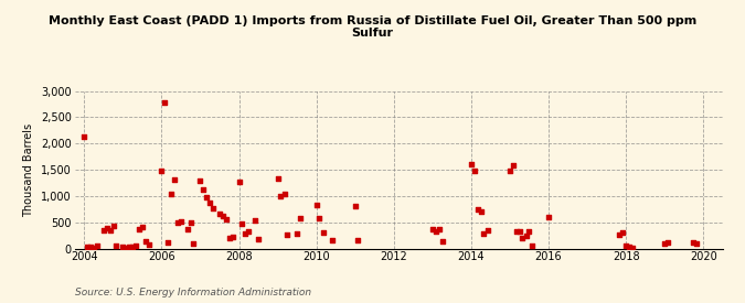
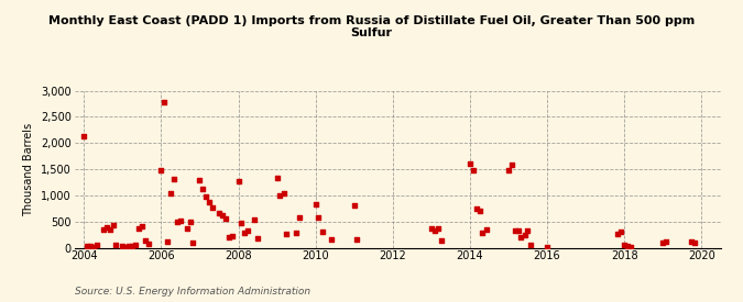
2016: 600 -> 10
